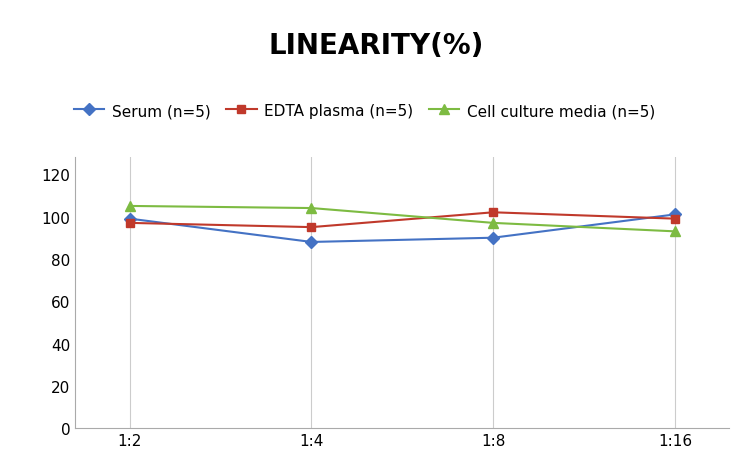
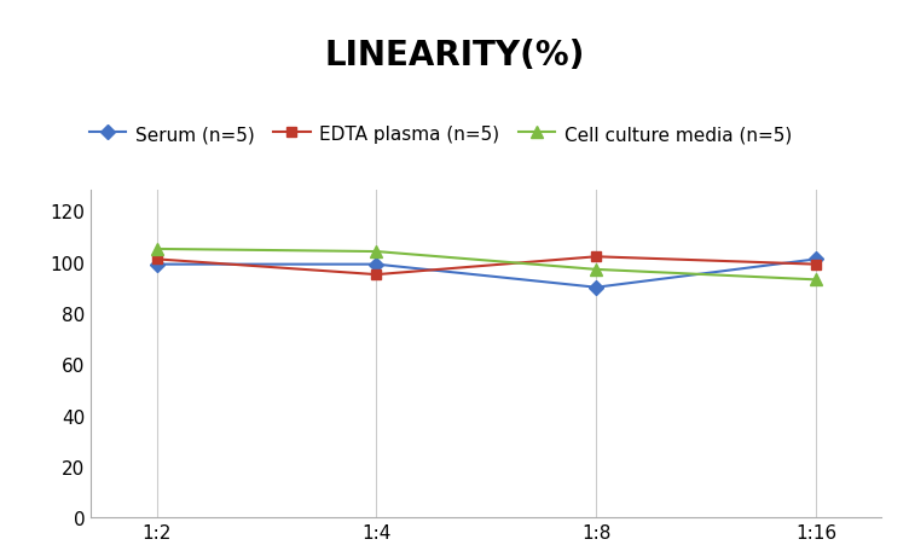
EDTA plasma (n=5)/1:2: 97 -> 101
Serum (n=5)/1:4: 88 -> 99
